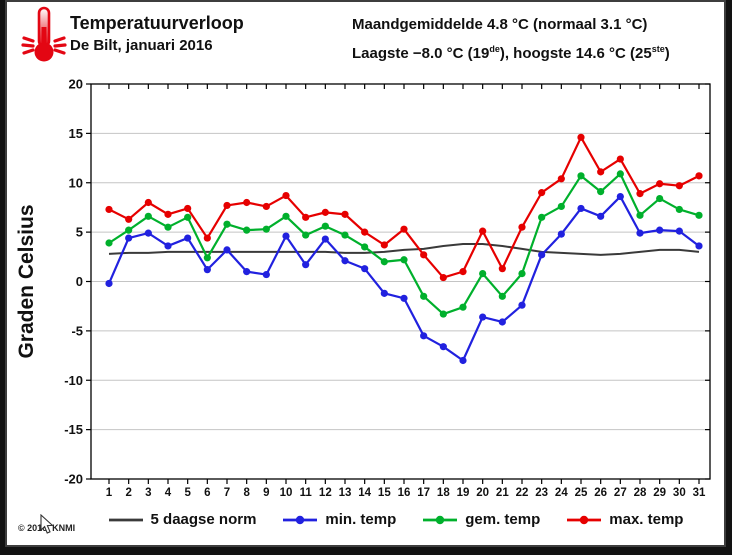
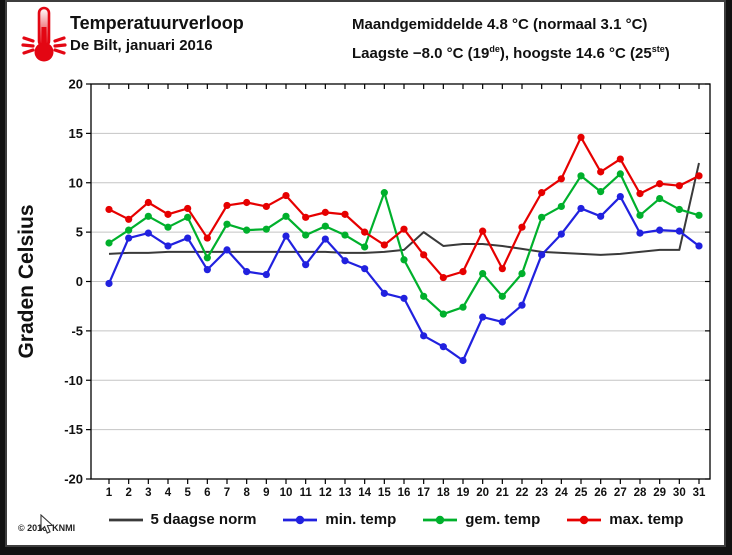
gem. temp/15: 2 -> 9
5 daagse norm/17: 3 -> 5
5 daagse norm/31: 3 -> 12
